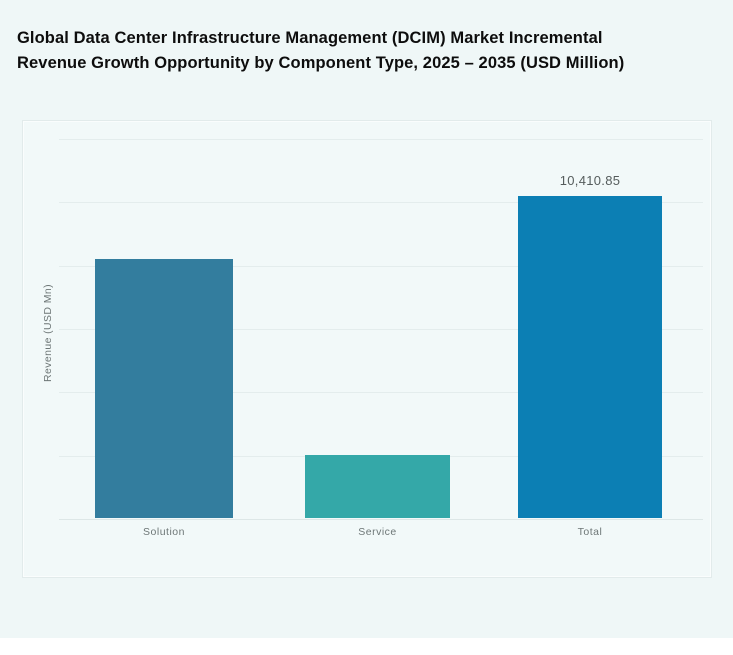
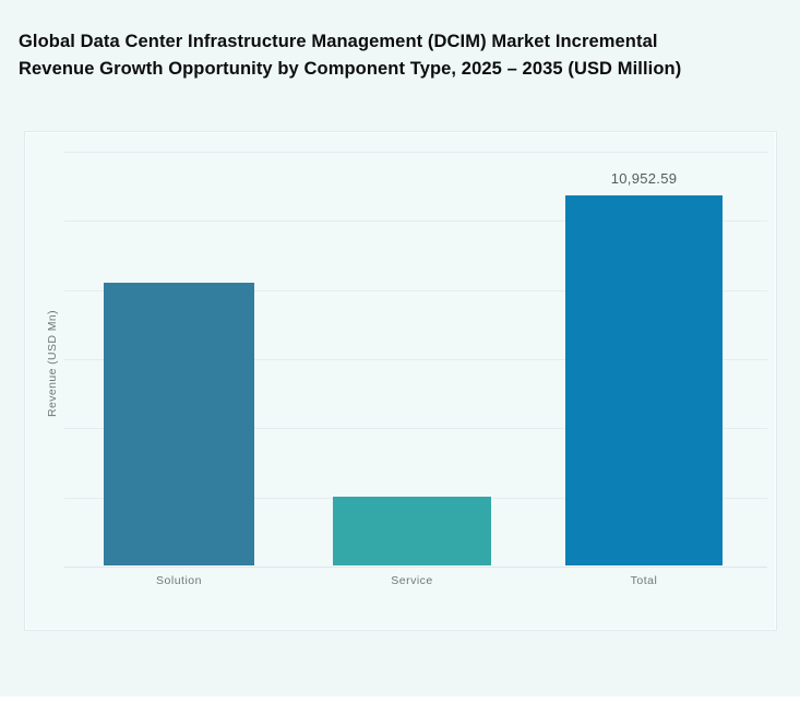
Total: 10,410.85 -> 10,952.59
